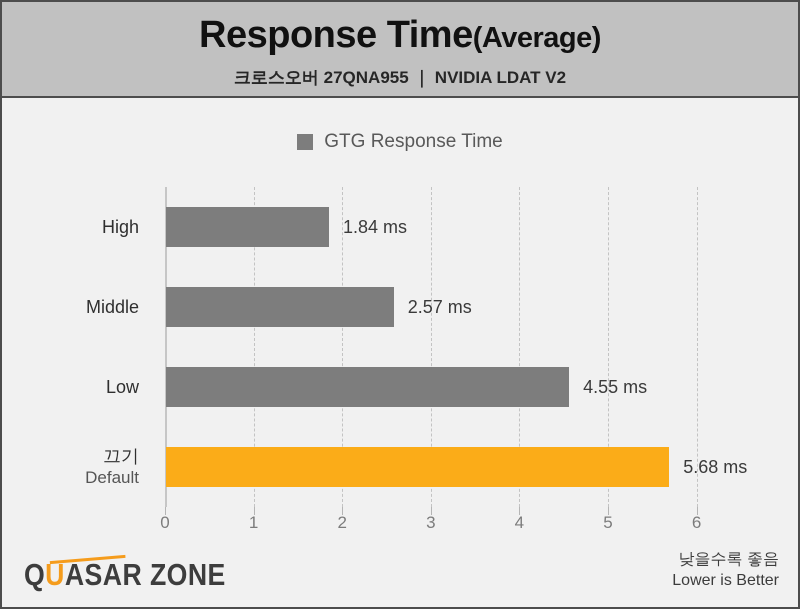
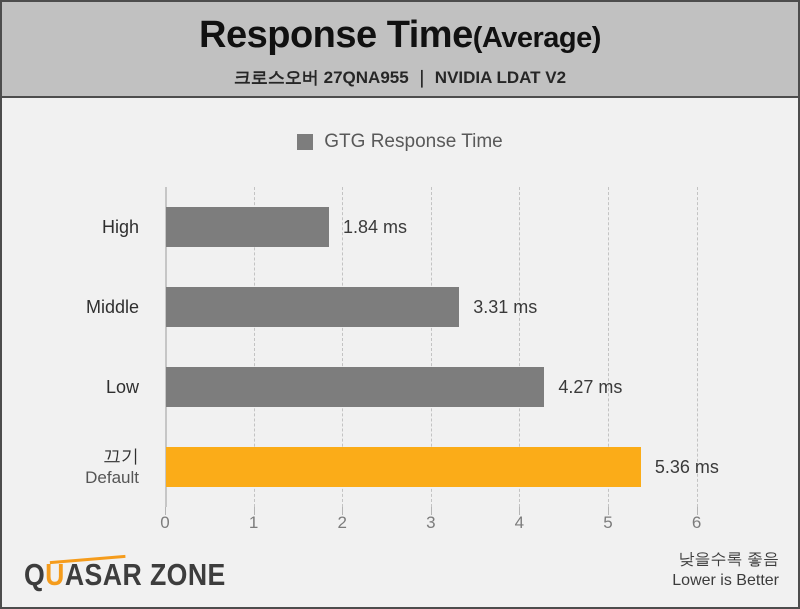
Middle: 2.57 -> 3.31
Low: 4.55 -> 4.27
끄기: 5.68 -> 5.36
